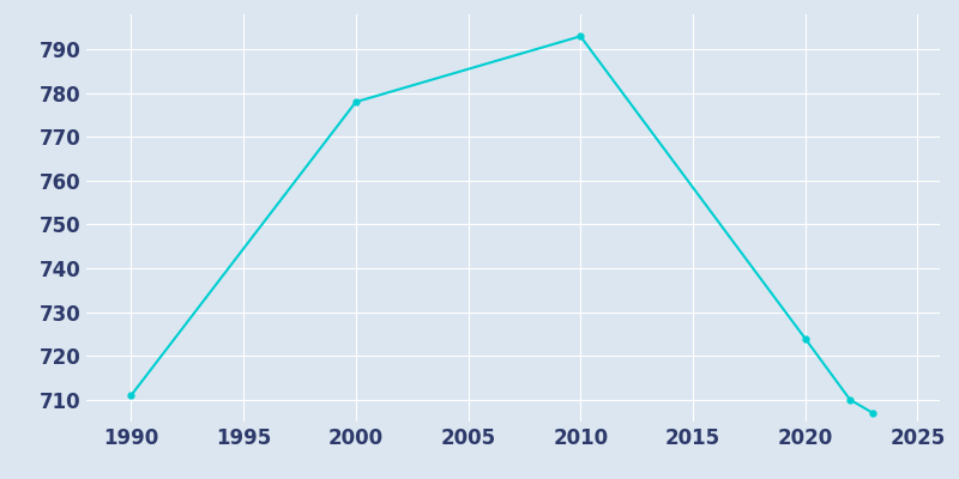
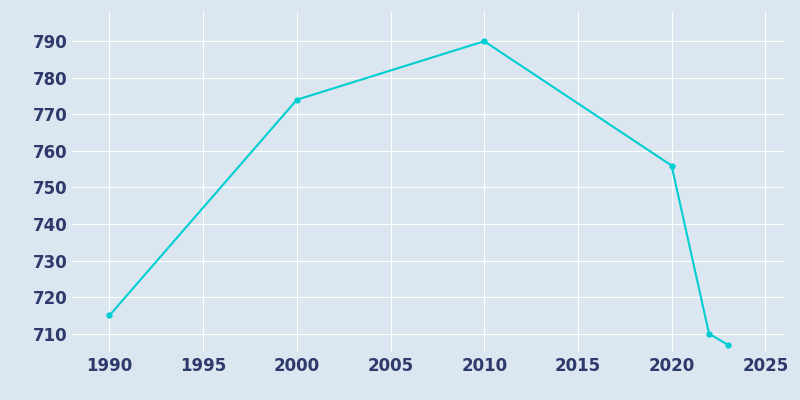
1990: 711 -> 715
2000: 778 -> 774
2010: 793 -> 790
2020: 724 -> 756
